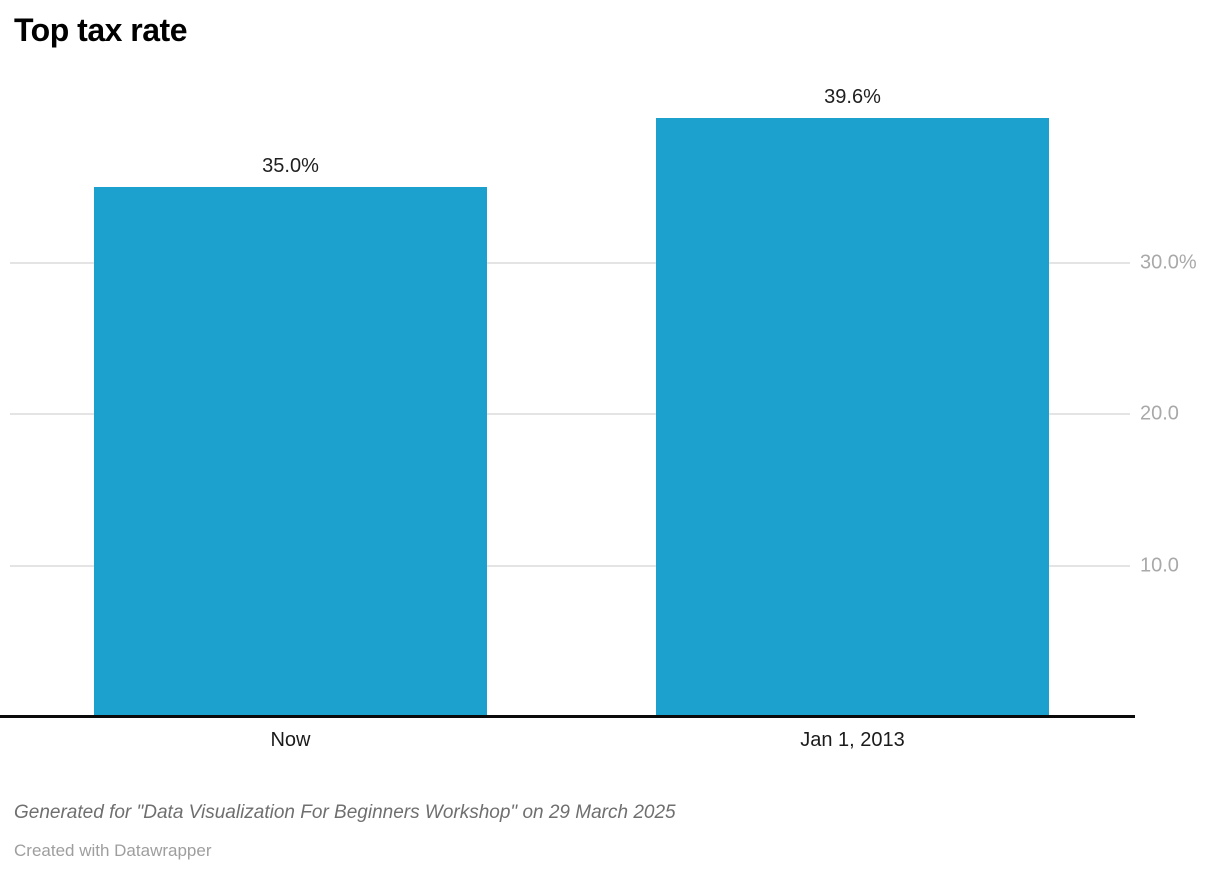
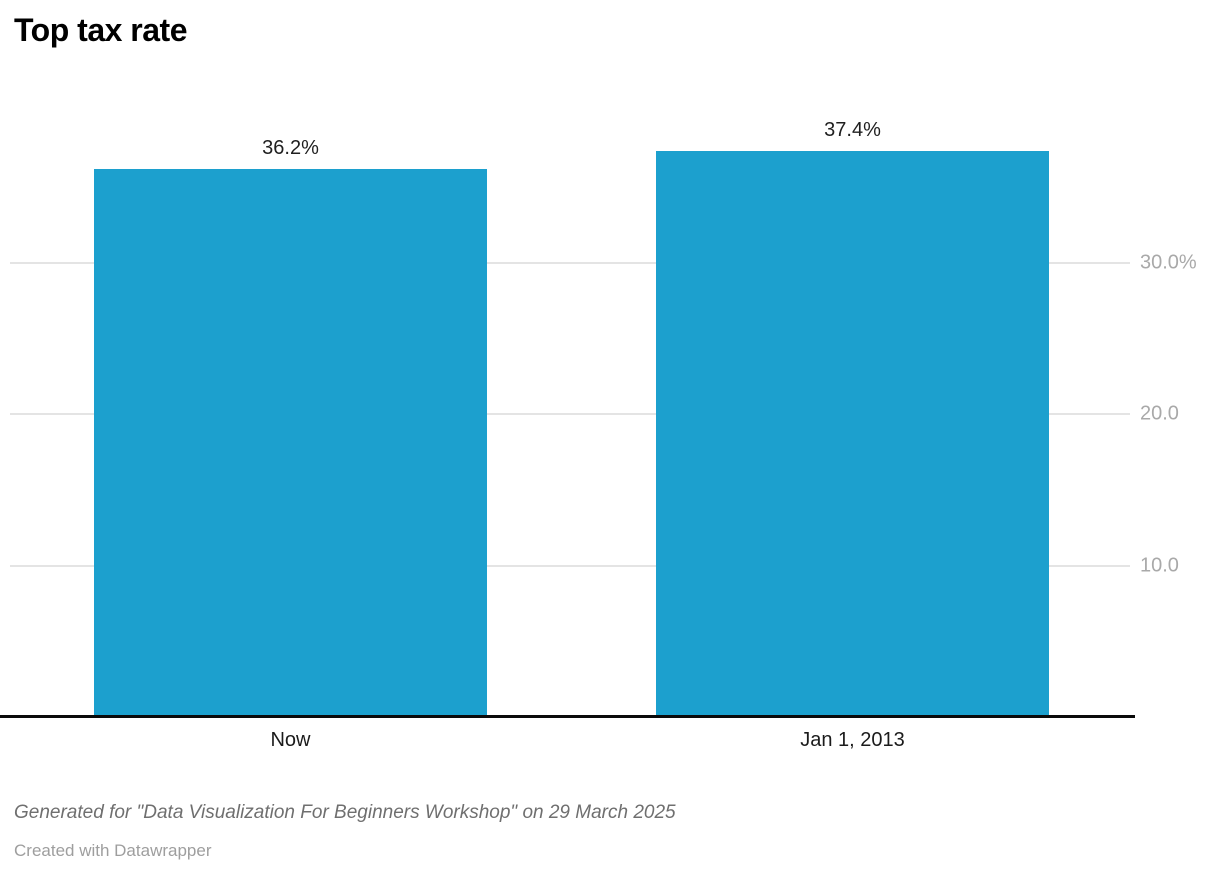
Now: 35.0% -> 36.2%
Jan 1, 2013: 39.6% -> 37.4%
